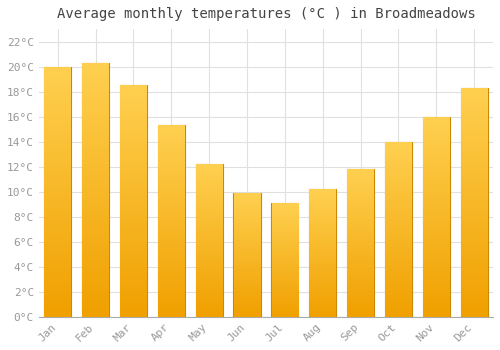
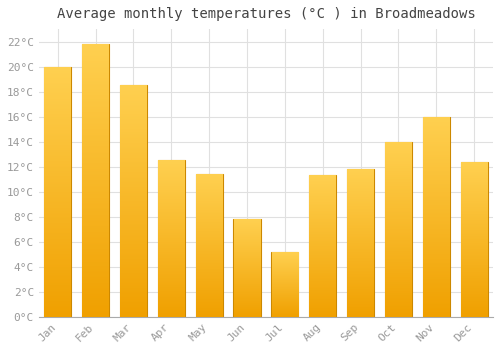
Feb: 20.3°C -> 21.8°C
Apr: 15.3°C -> 12.5°C
May: 12.2°C -> 11.4°C
Jun: 9.9°C -> 7.8°C
Jul: 9.1°C -> 5.2°C
Aug: 10.2°C -> 11.3°C
Dec: 18.3°C -> 12.4°C
